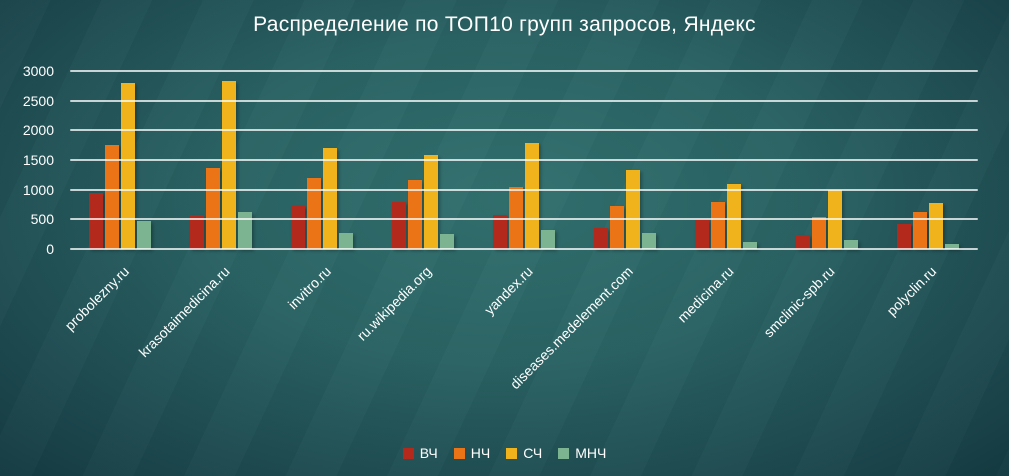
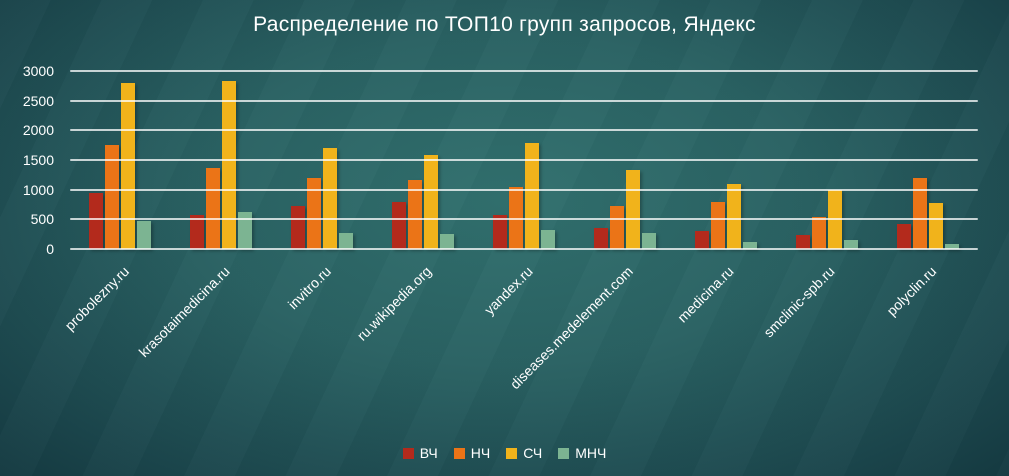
ВЧ/medicina.ru: 500 -> 300
НЧ/polyclin.ru: 600 -> 1200
